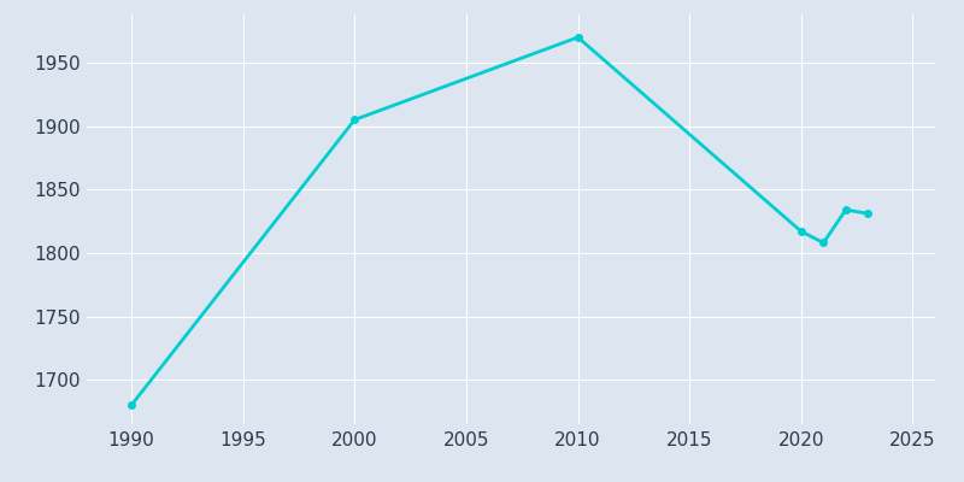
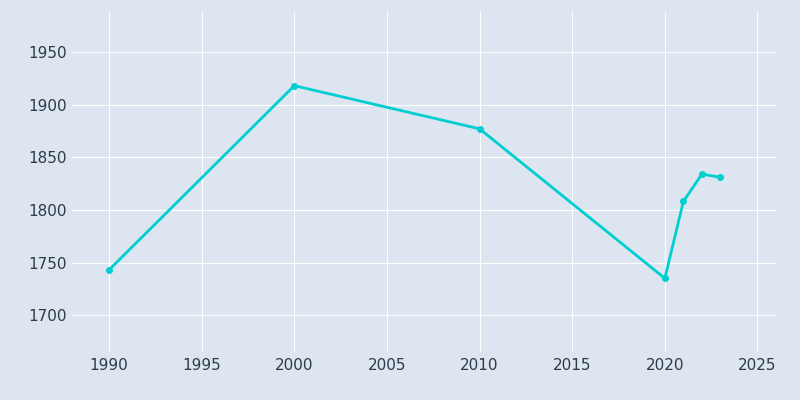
1990: 1680 -> 1743
2000: 1905 -> 1918
2010: 1970 -> 1877
2020: 1817 -> 1735
